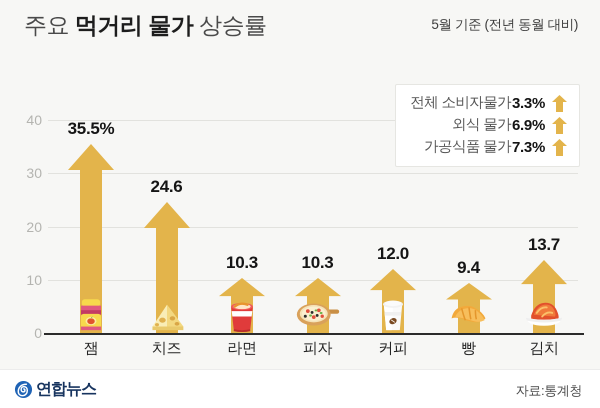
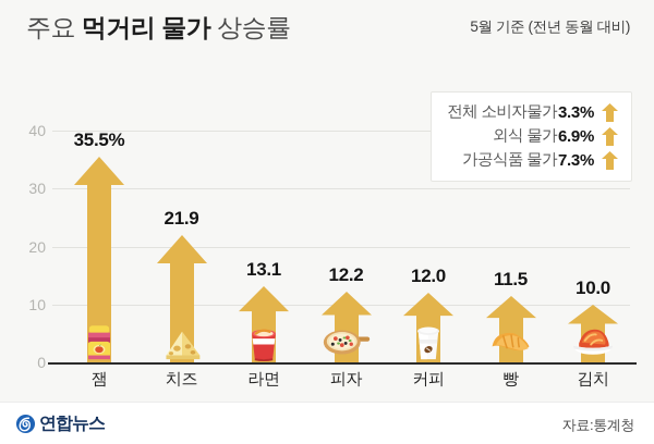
치즈: 24.6 -> 21.9
라면: 10.3 -> 13.1
피자: 10.3 -> 12.2
빵: 9.4 -> 11.5
김치: 13.7 -> 10.0
